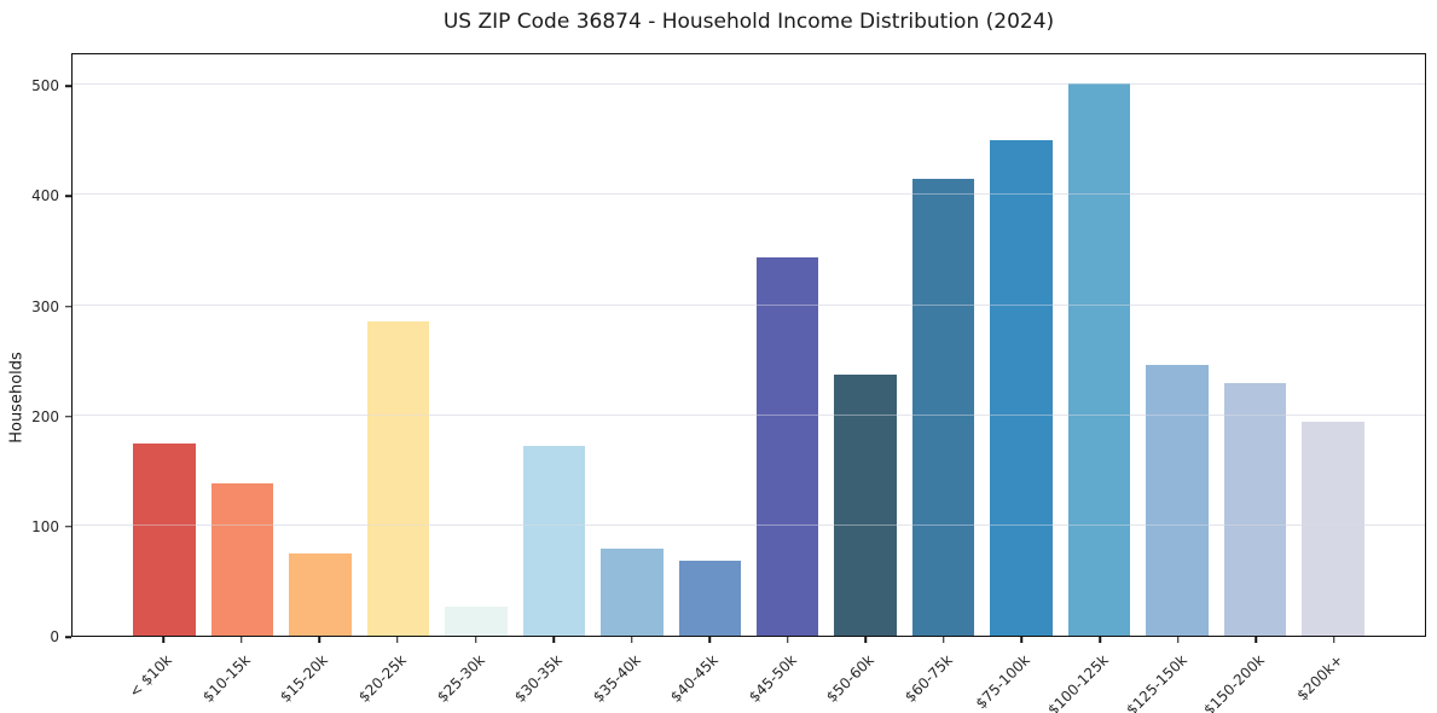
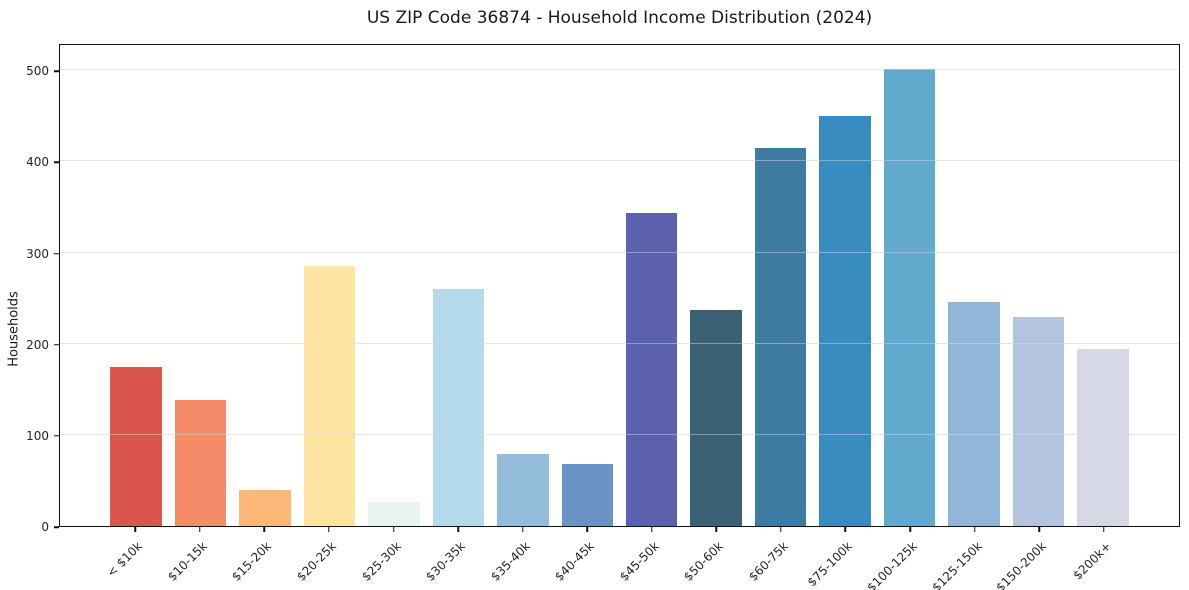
$15-20k: 80 -> 40
$30-35k: 170 -> 260
